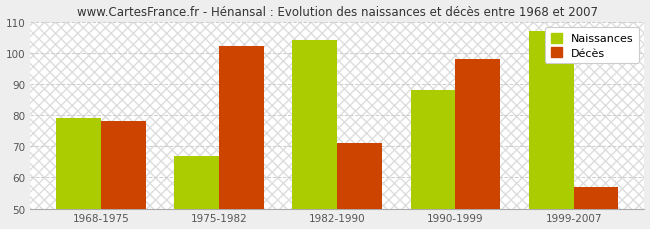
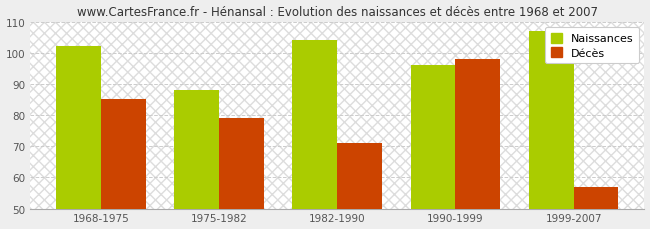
Naissances/1968-1975: 79 -> 102
Décès/1968-1975: 78 -> 85
Naissances/1975-1982: 67 -> 88
Décès/1975-1982: 102 -> 79
Naissances/1990-1999: 88 -> 96
